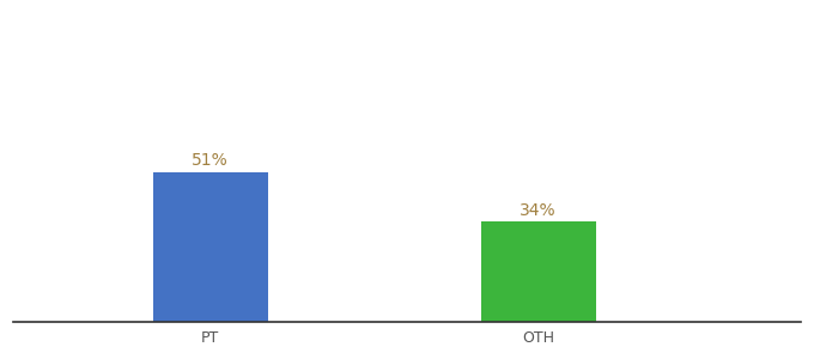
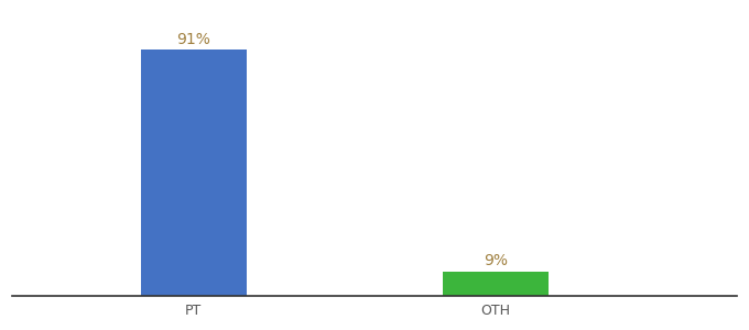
PT: 51% -> 91%
OTH: 34% -> 9%
